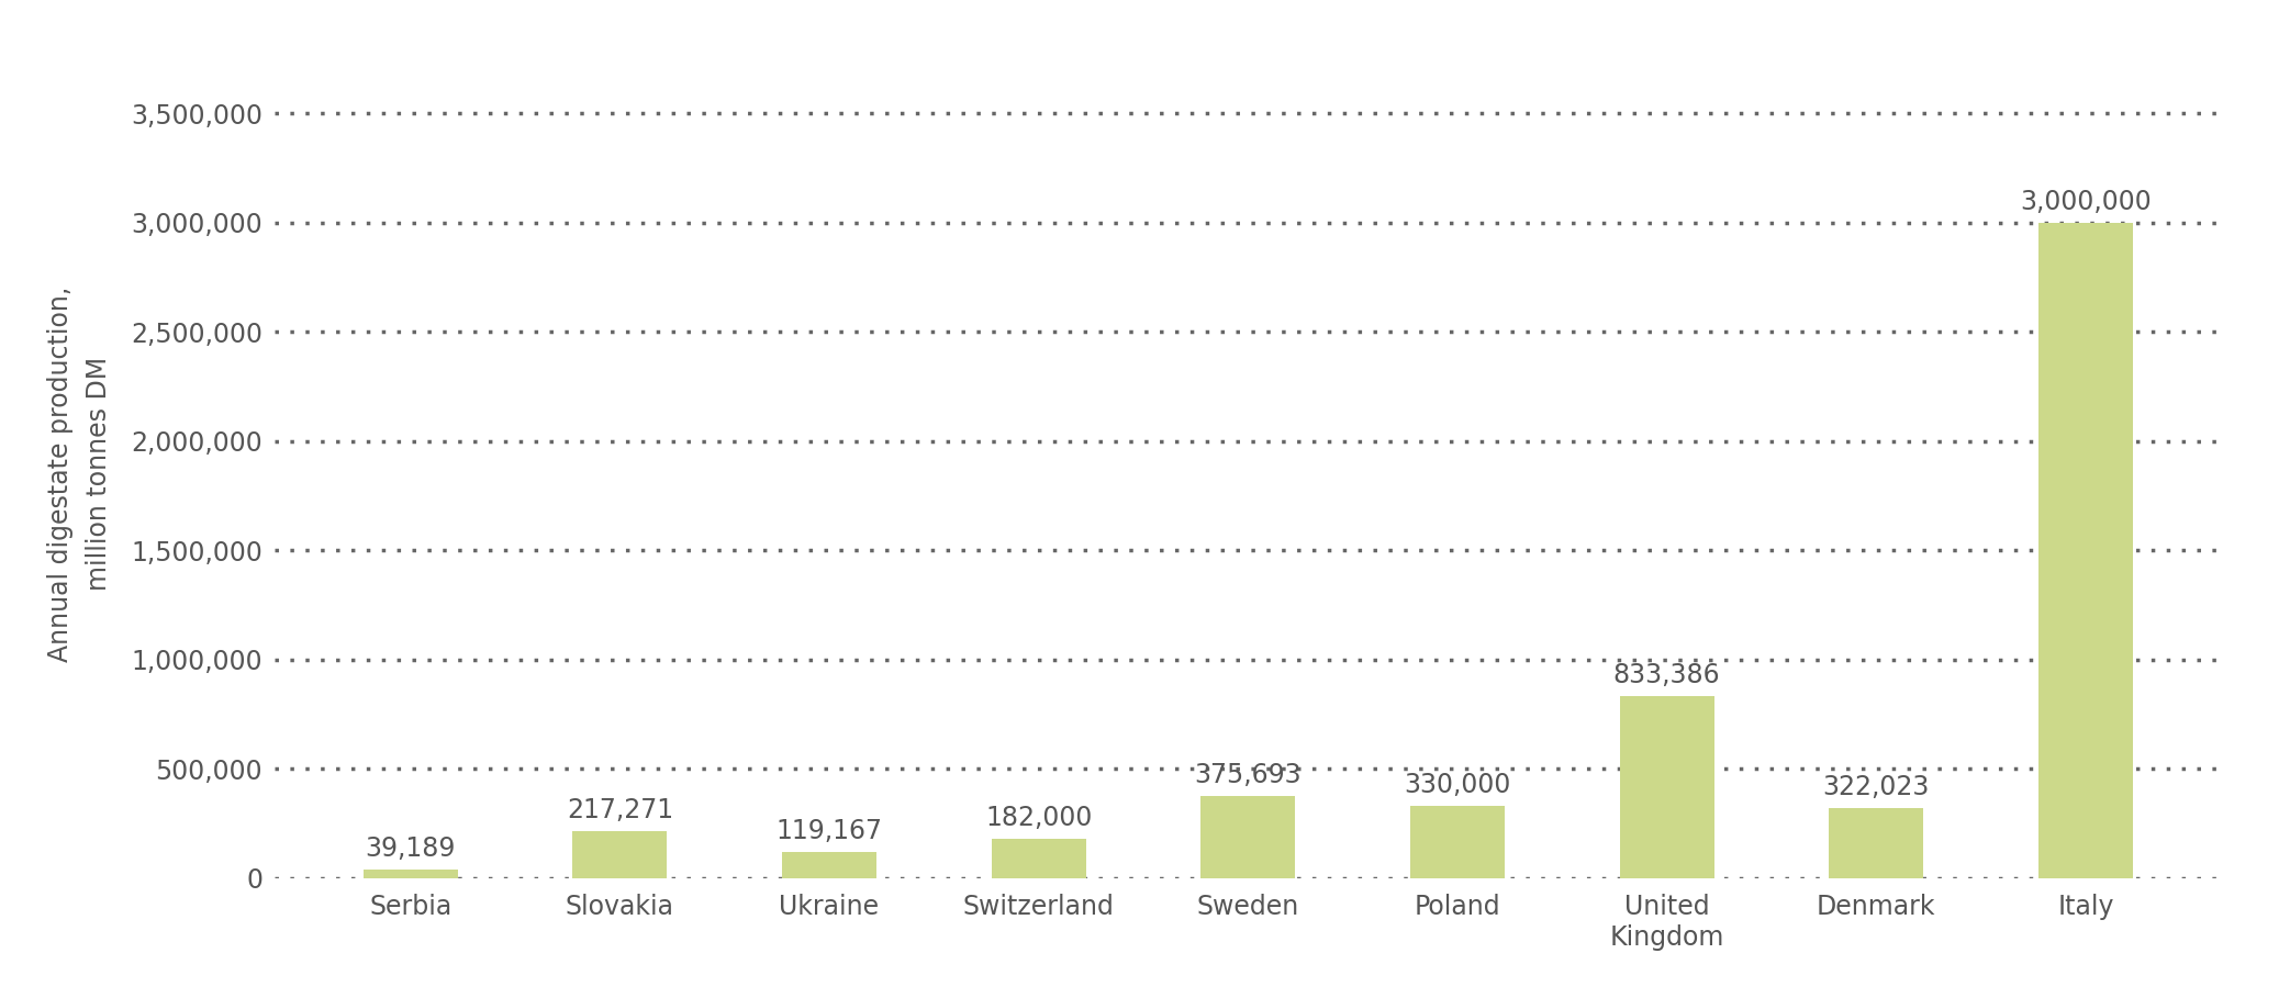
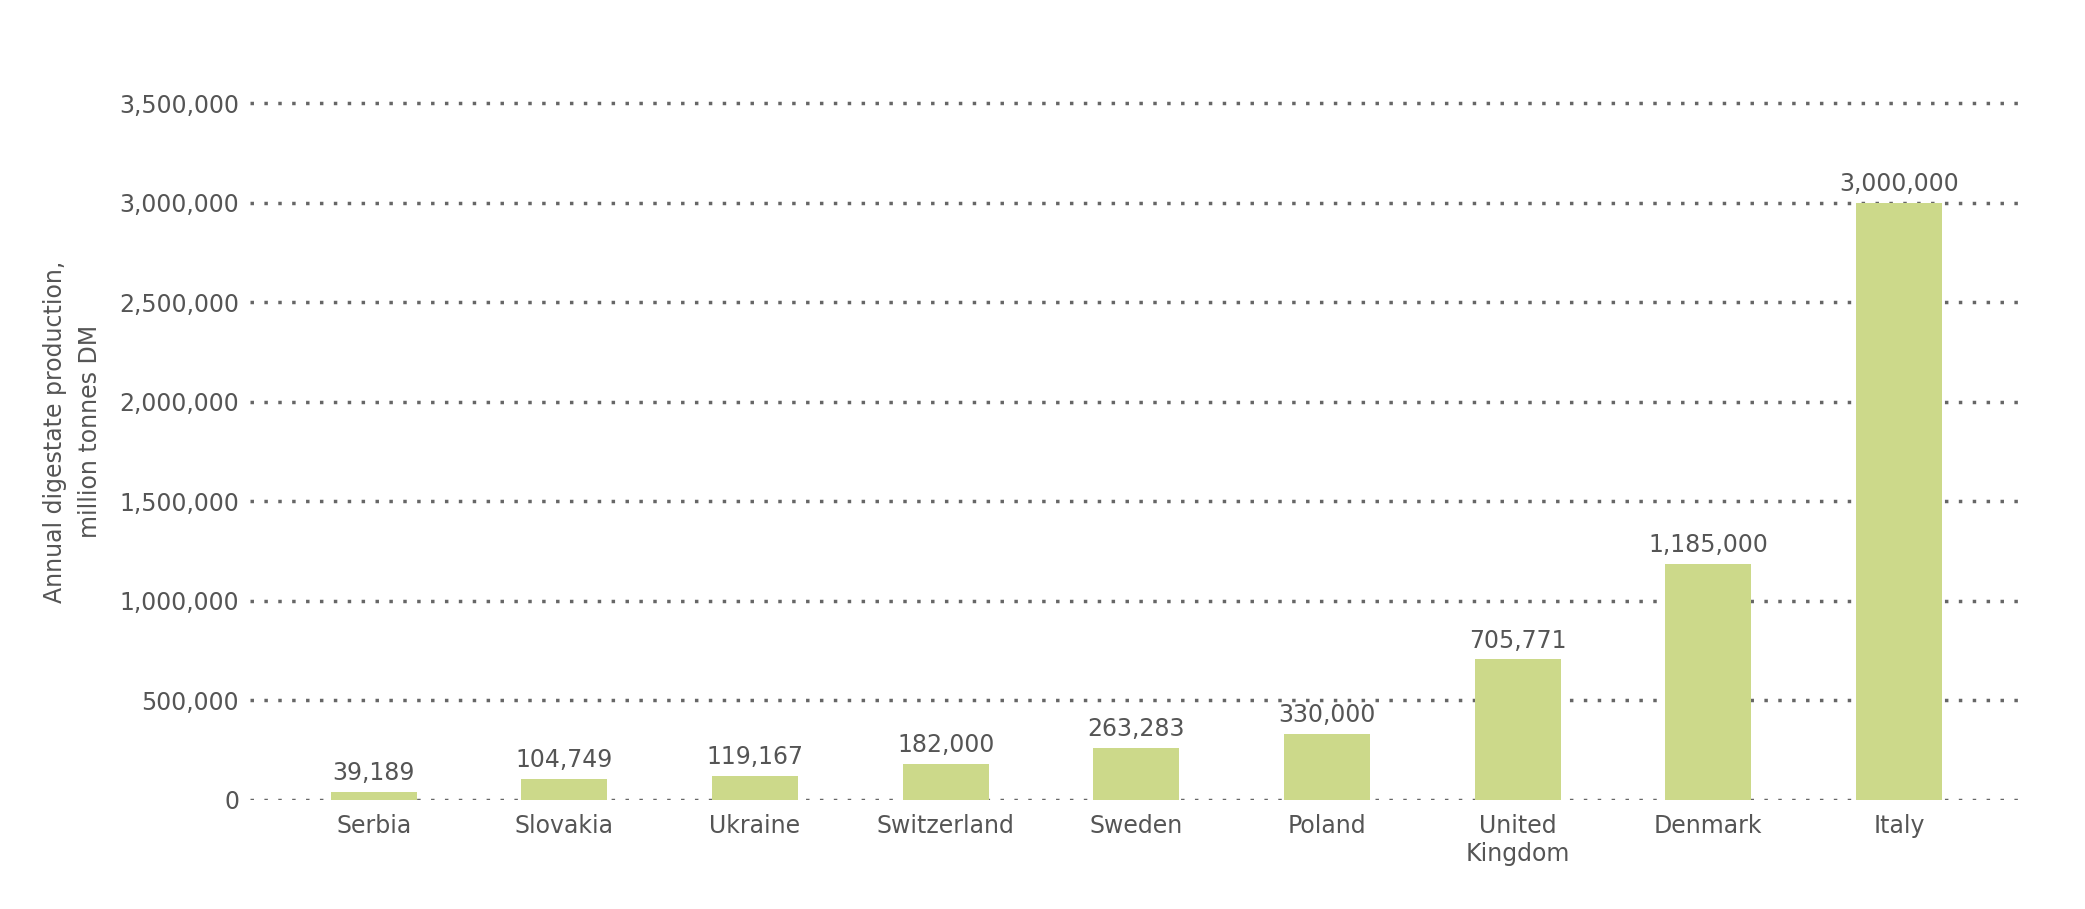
Slovakia: 217,271 -> 104,749
Sweden: 375,693 -> 263,283
United Kingdom: 833,386 -> 705,771
Denmark: 322,023 -> 1,185,000
